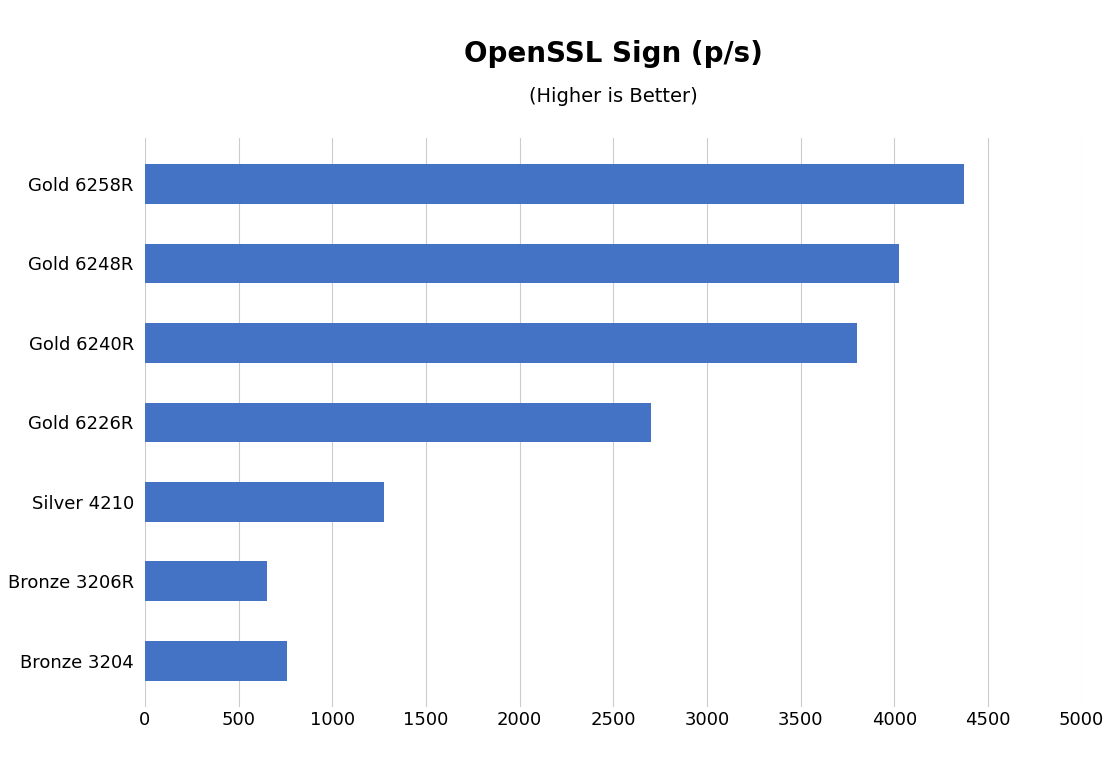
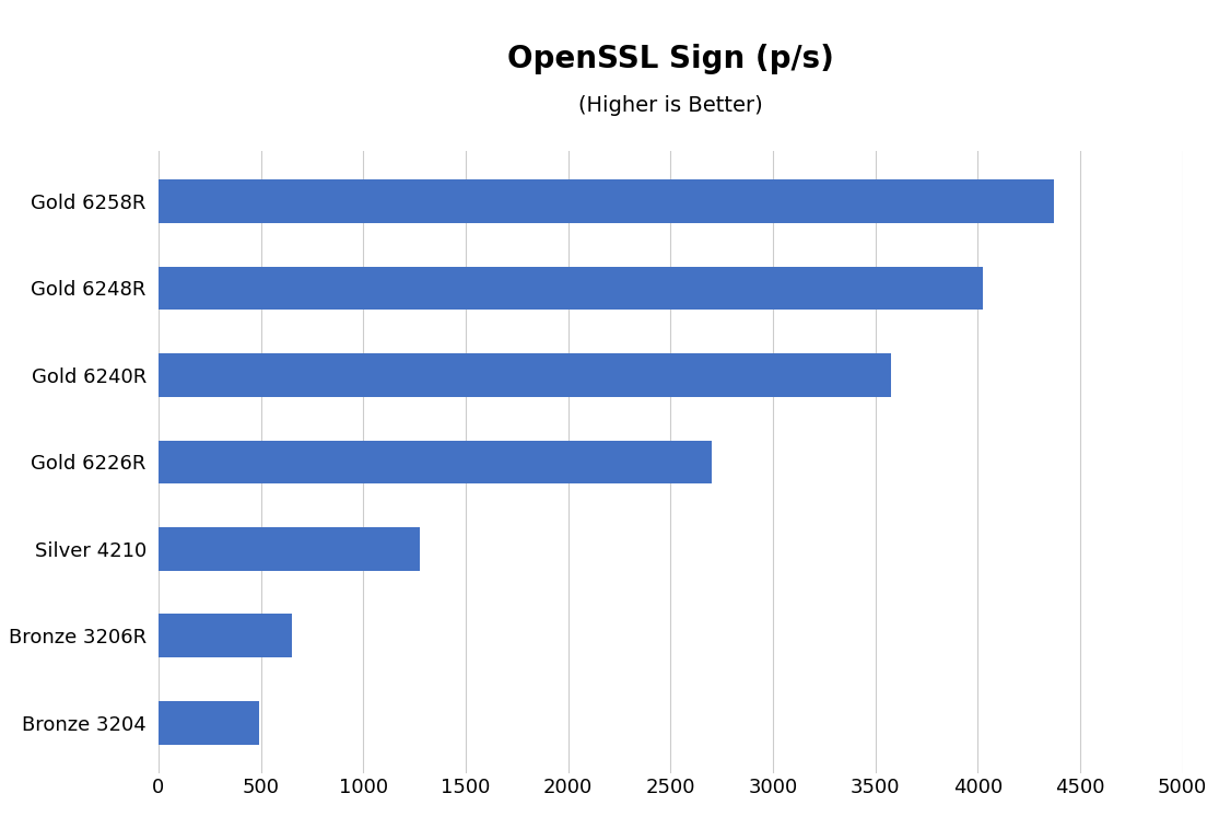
Gold 6240R: 3800 -> 3580
Bronze 3204: 760 -> 490
